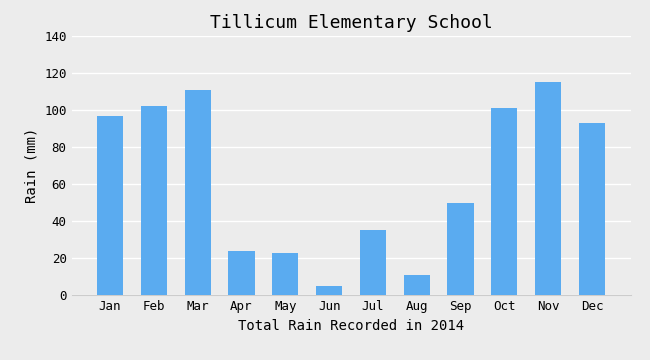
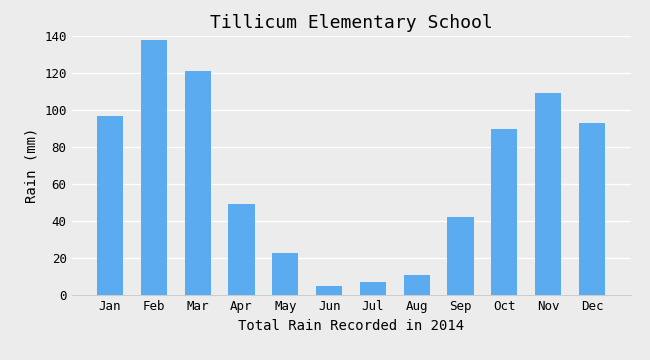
Feb: 102 -> 138
Mar: 111 -> 121
Apr: 24 -> 49
Jul: 35 -> 7
Sep: 50 -> 42
Oct: 101 -> 90
Nov: 115 -> 109
